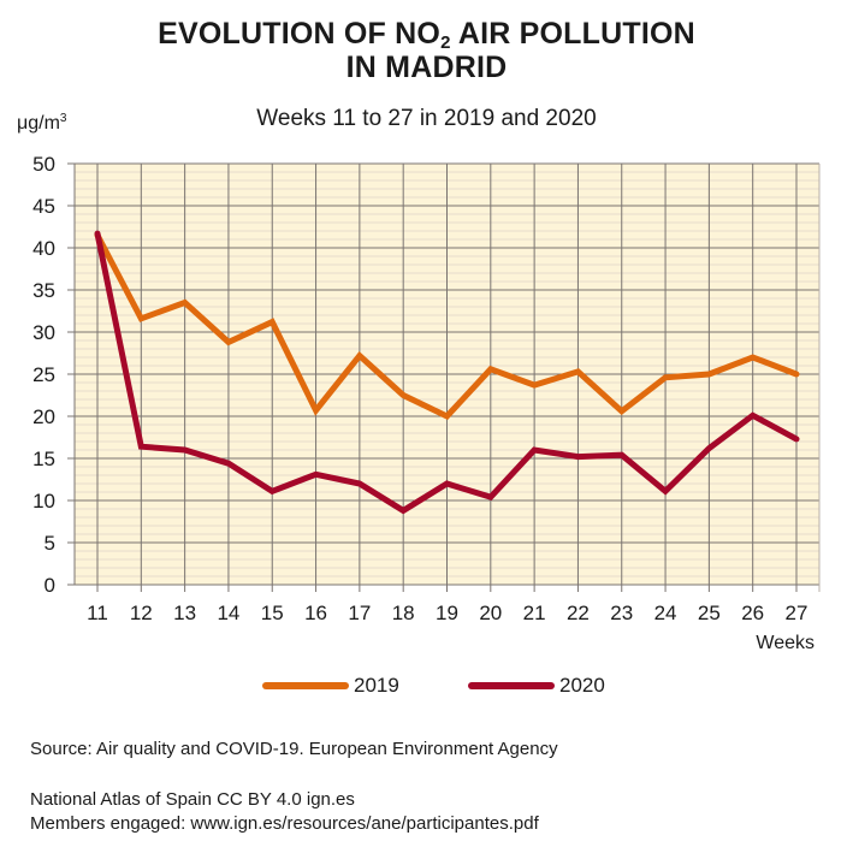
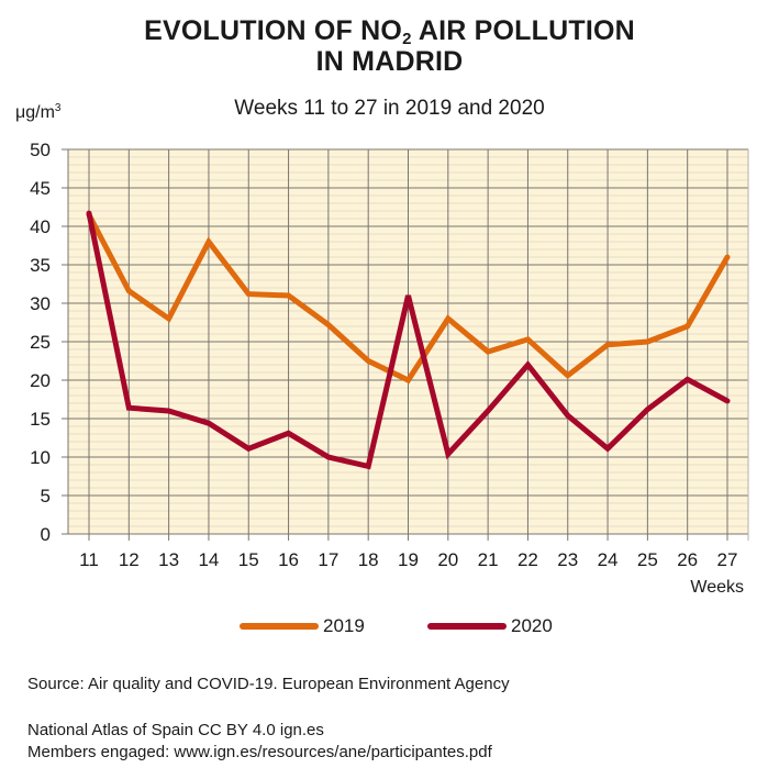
2019/13: 34 -> 28
2019/14: 29 -> 38
2019/16: 21 -> 31
2020/17: 12 -> 10
2020/19: 12 -> 31
2019/20: 26 -> 28
2020/22: 15 -> 22
2019/27: 25 -> 36
